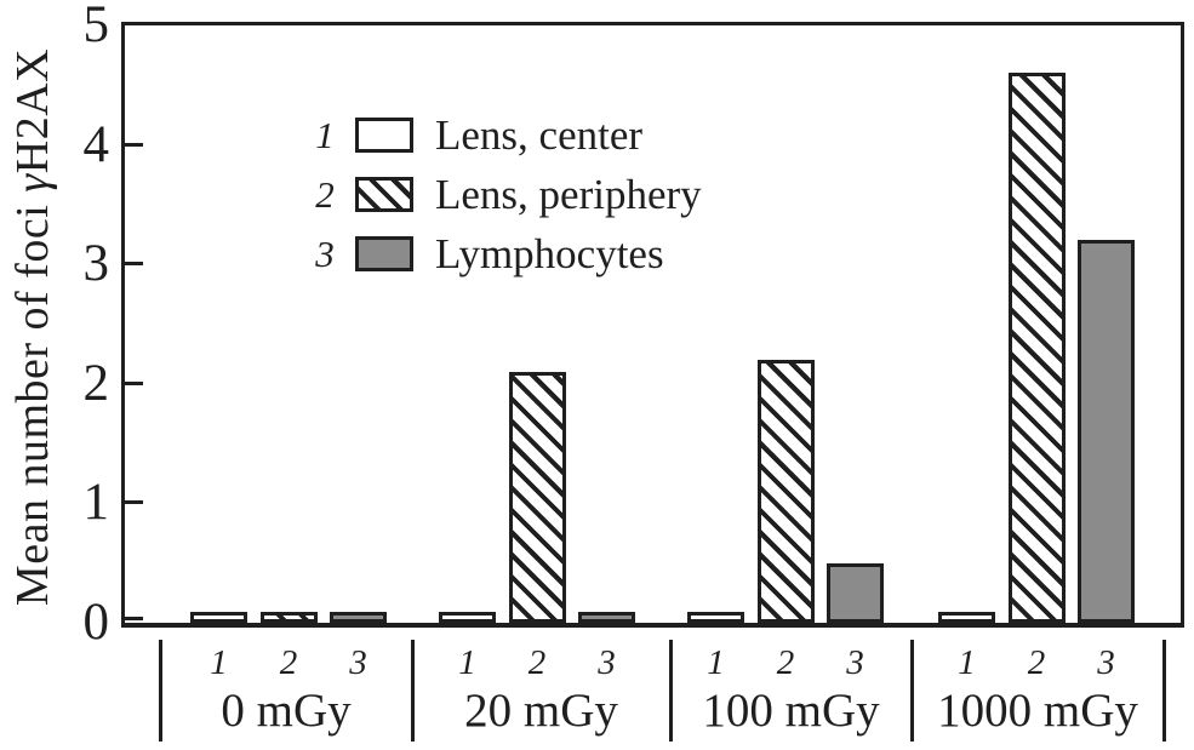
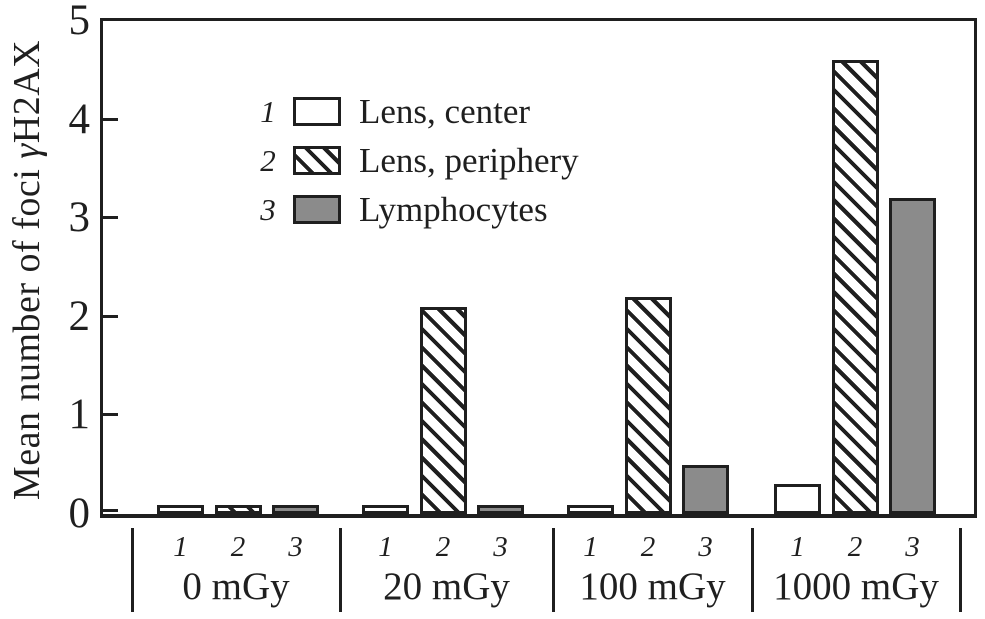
Lens, center/1000 mGy: 0.1 -> 0.3
